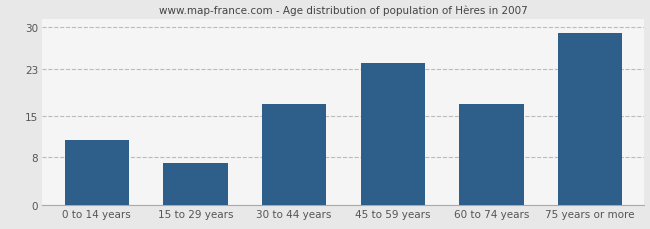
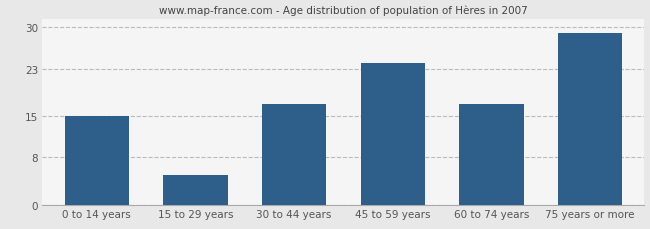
0 to 14 years: 11 -> 15
15 to 29 years: 7 -> 5
